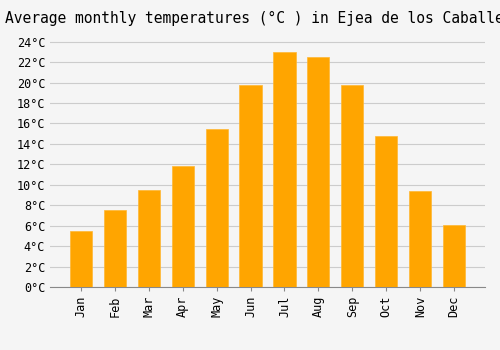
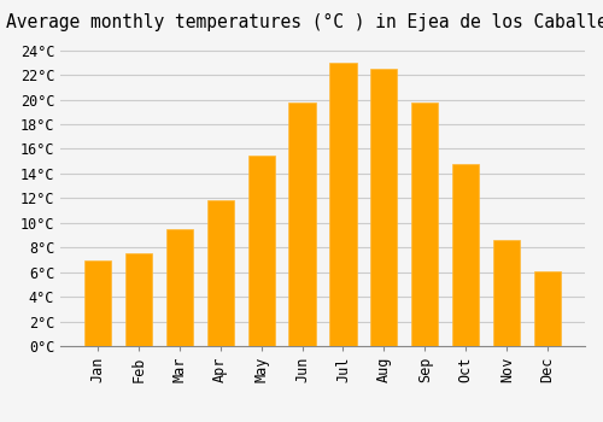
Jan: 5.5°C -> 6.9°C
Nov: 9.4°C -> 8.6°C
